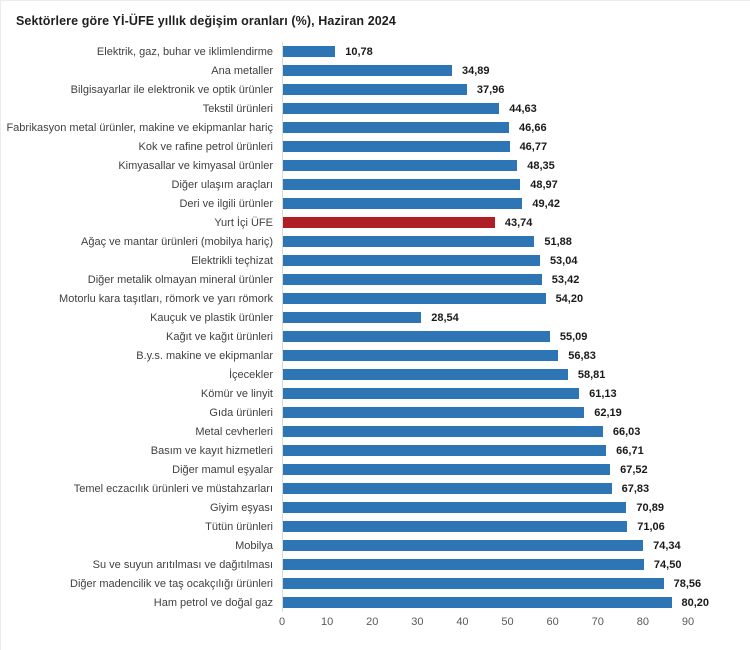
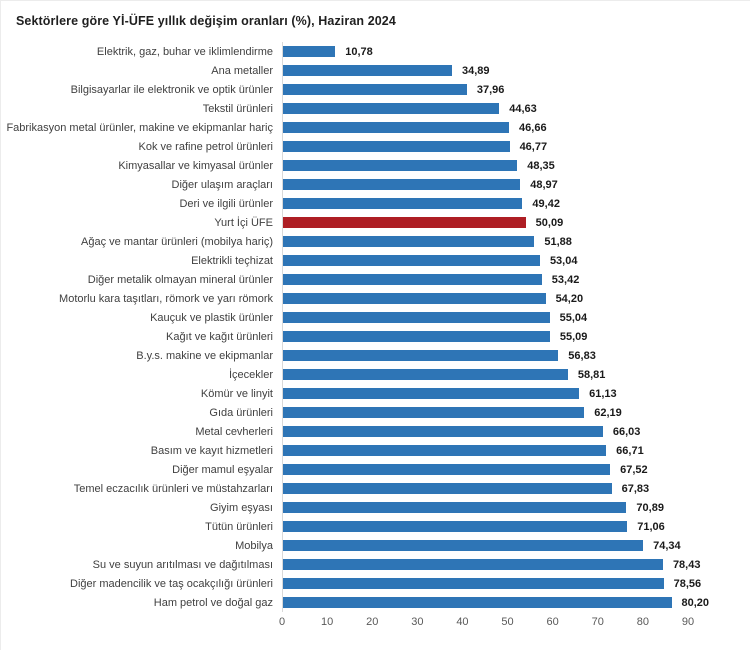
Yurt İçi ÜFE: 43,74 -> 50,09
Kauçuk ve plastik ürünler: 28,54 -> 55,04
Su ve suyun arıtılması ve dağıtılması: 74,50 -> 78,43
